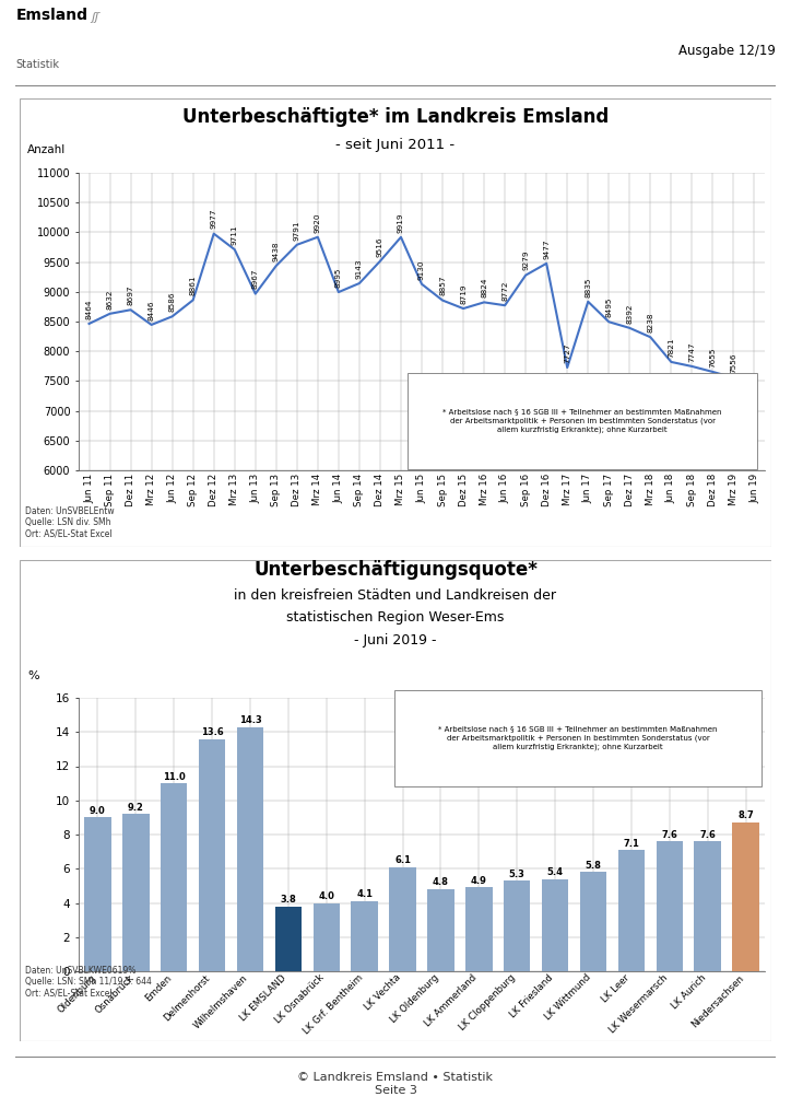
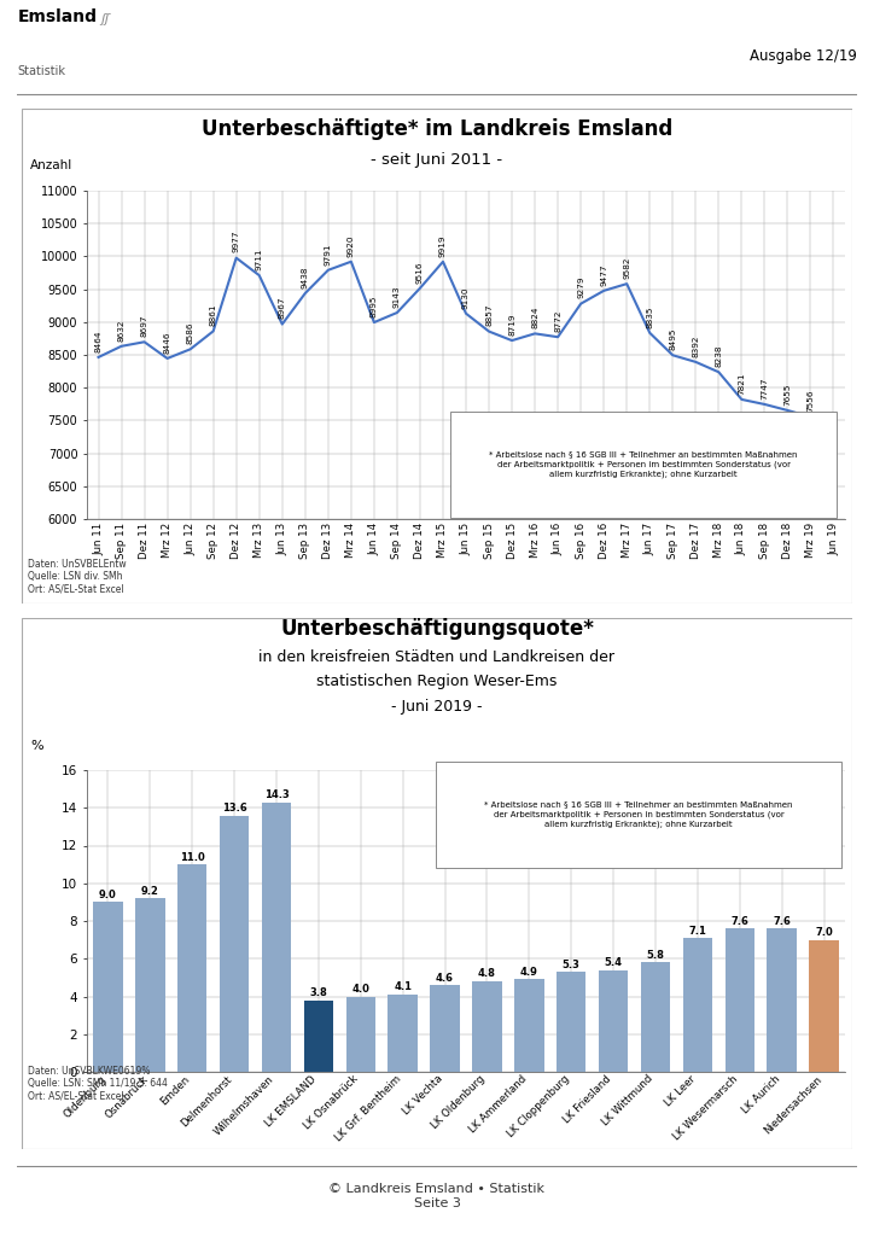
Mrz 17: 7727 -> 9582
LK Vechta: 6.1 -> 4.6
Niedersachsen: 8.7 -> 7.0
